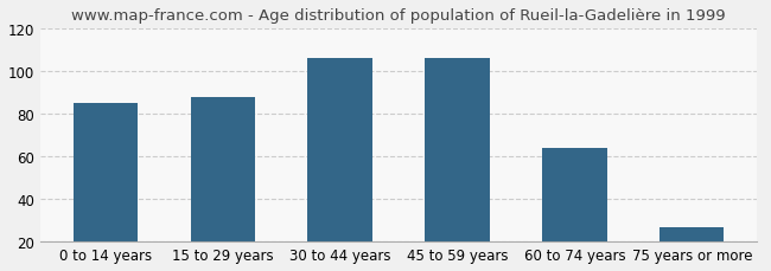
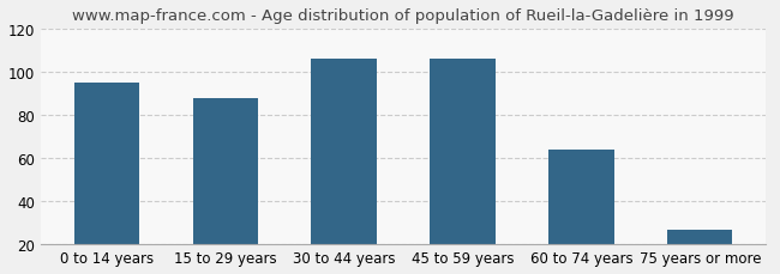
0 to 14 years: 85 -> 95
